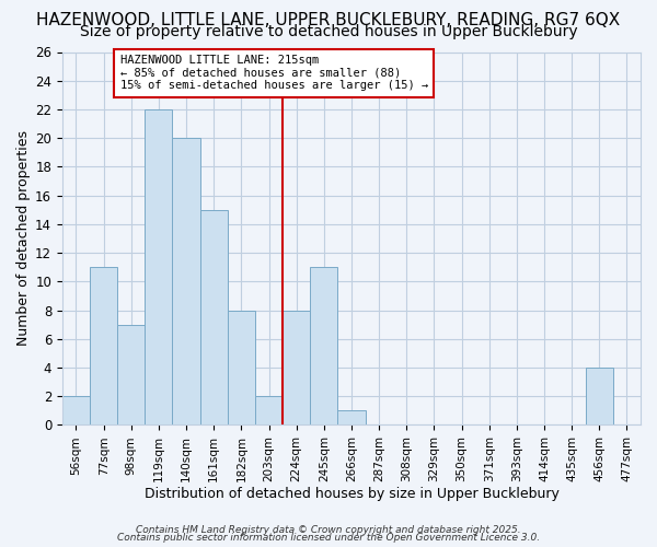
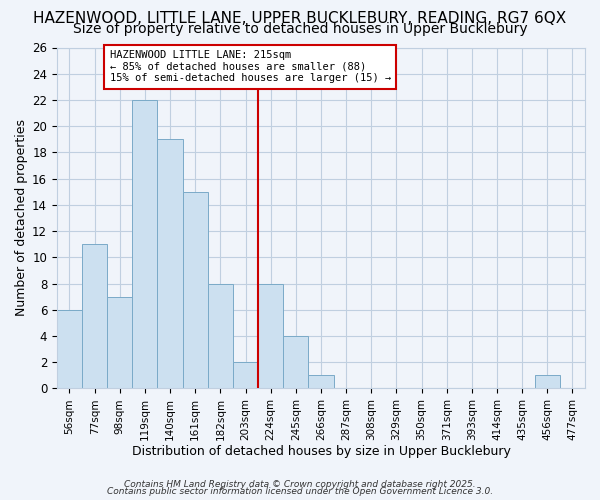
56sqm: 2 -> 6
140sqm: 20 -> 19
245sqm: 11 -> 4
456sqm: 4 -> 1
